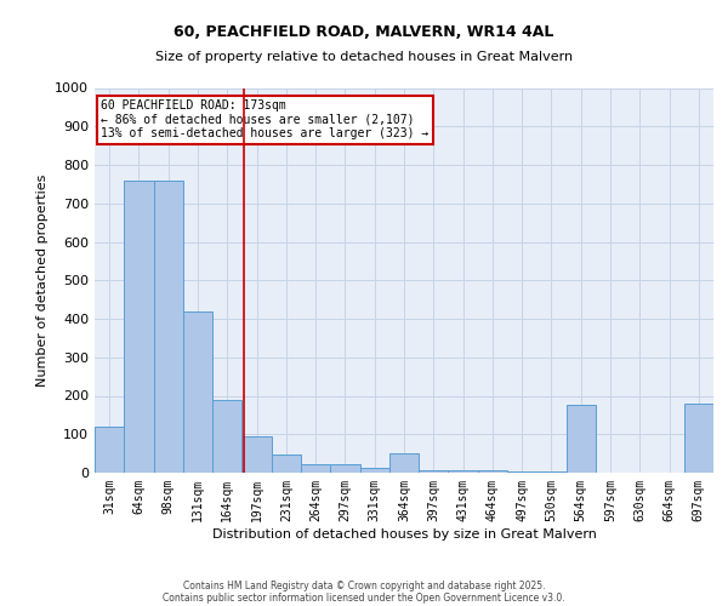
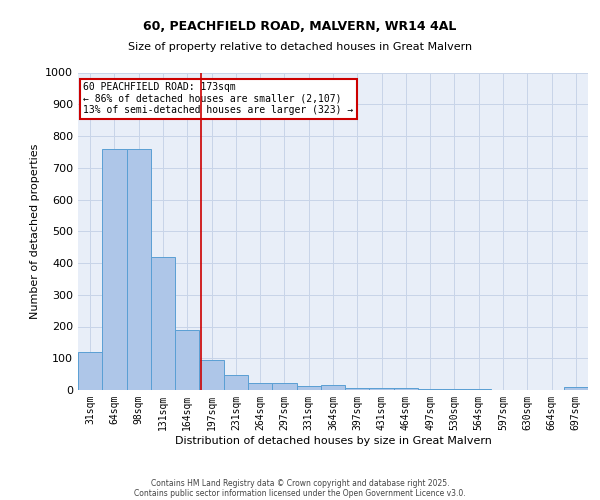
364sqm: 50 -> 15
564sqm: 175 -> 2
697sqm: 180 -> 8
